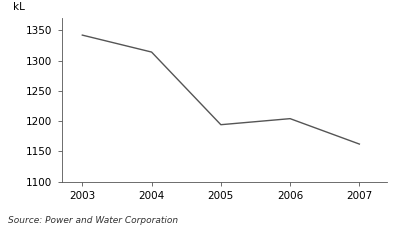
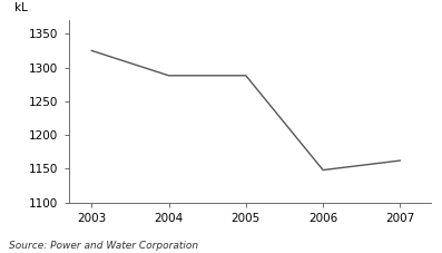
2003: 1342 -> 1325
2004: 1314 -> 1288
2005: 1194 -> 1288
2006: 1204 -> 1148
